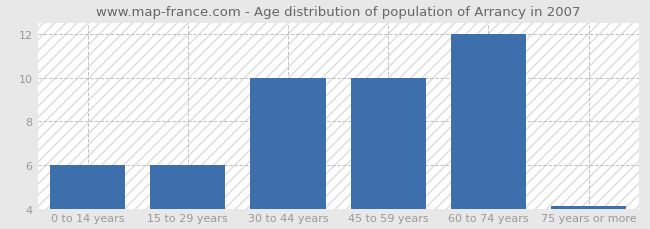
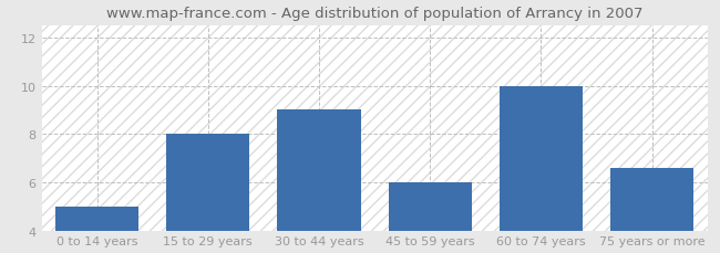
0 to 14 years: 6.0 -> 5.0
15 to 29 years: 6.0 -> 8.0
30 to 44 years: 10.0 -> 9.0
45 to 59 years: 10.0 -> 6.0
60 to 74 years: 12.0 -> 10.0
75 years or more: 4.1 -> 6.6
